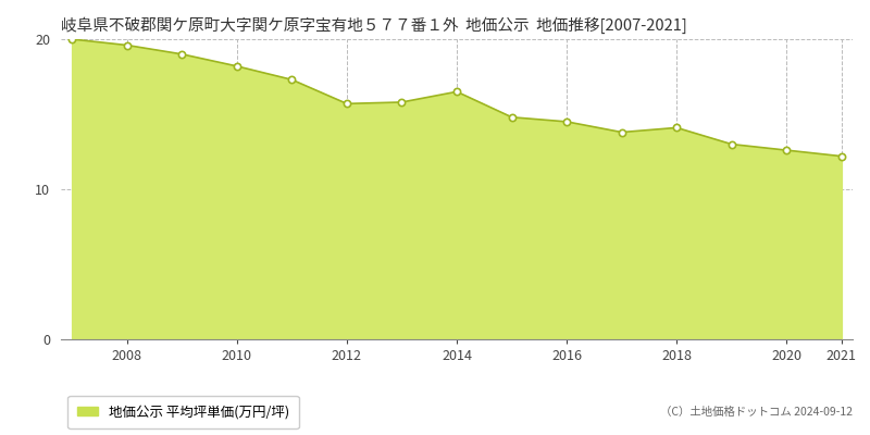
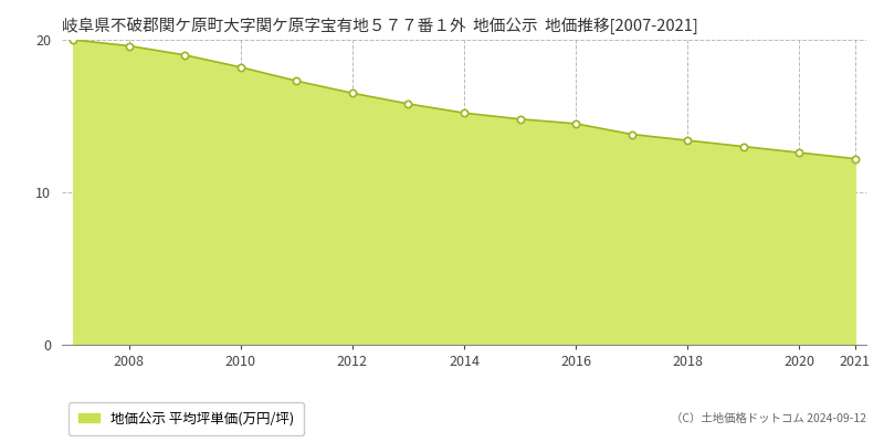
2012: 15.7 -> 16.5
2014: 16.5 -> 15.2
2018: 14.1 -> 13.4
